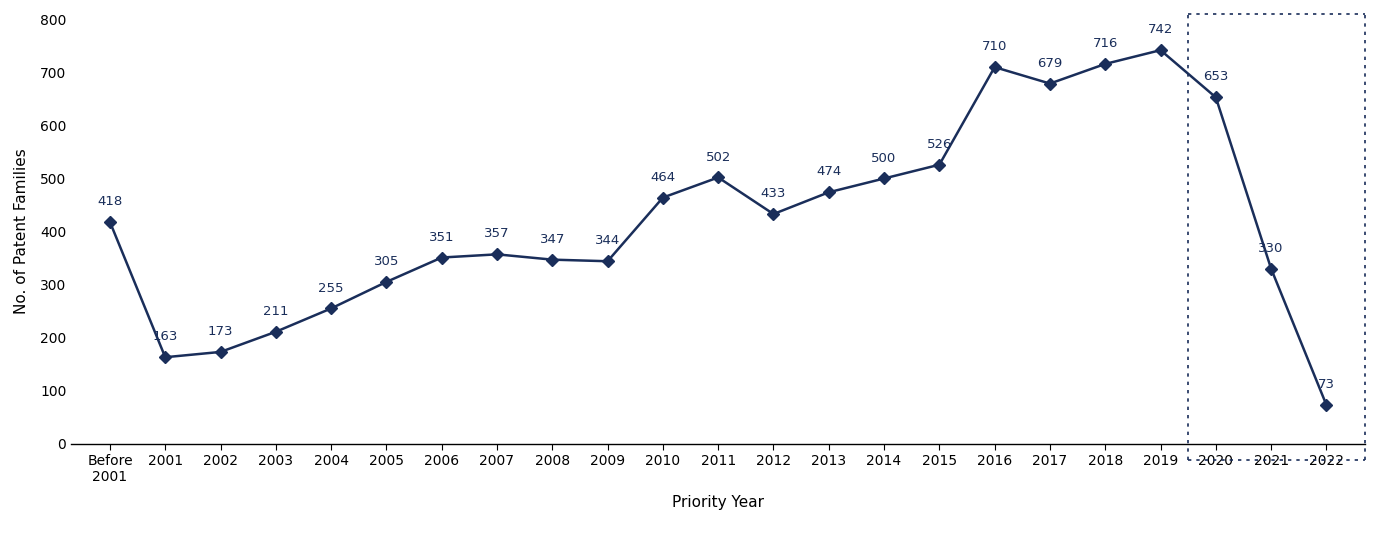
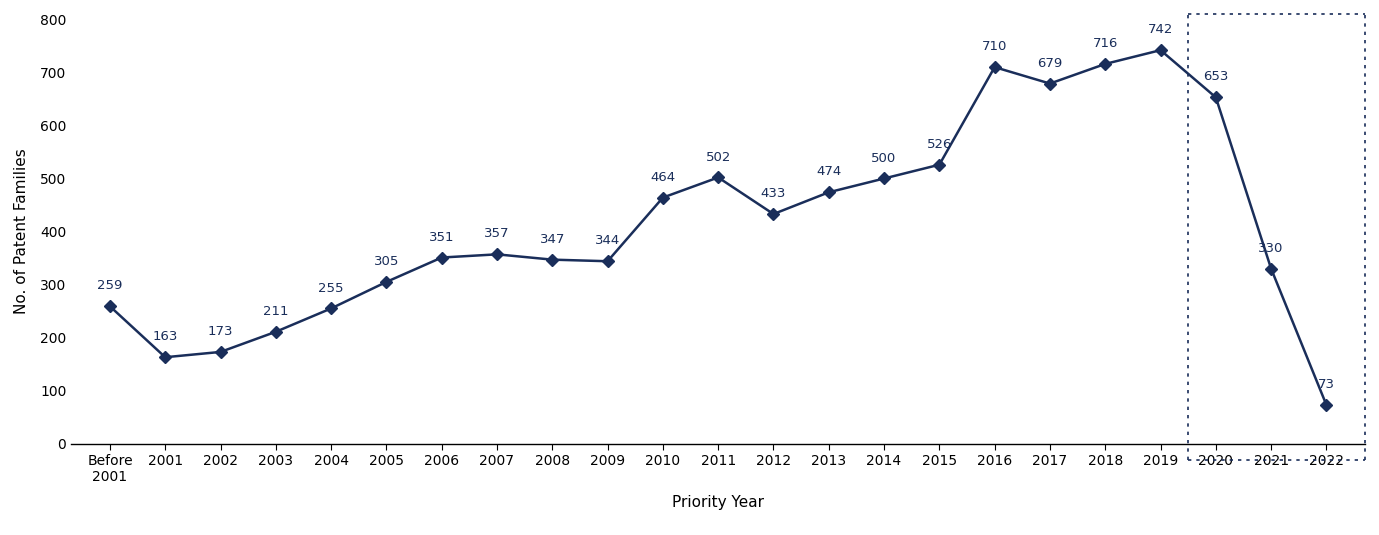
Before 2001: 418 -> 259
